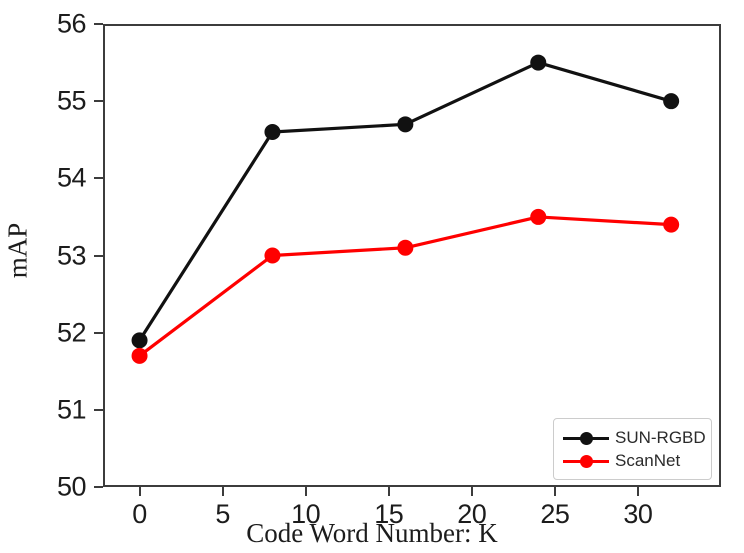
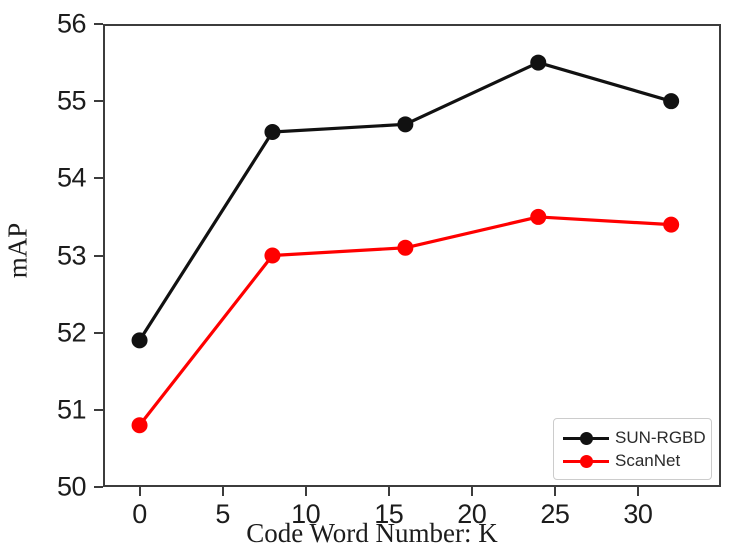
ScanNet/0: 51.7 -> 50.8
